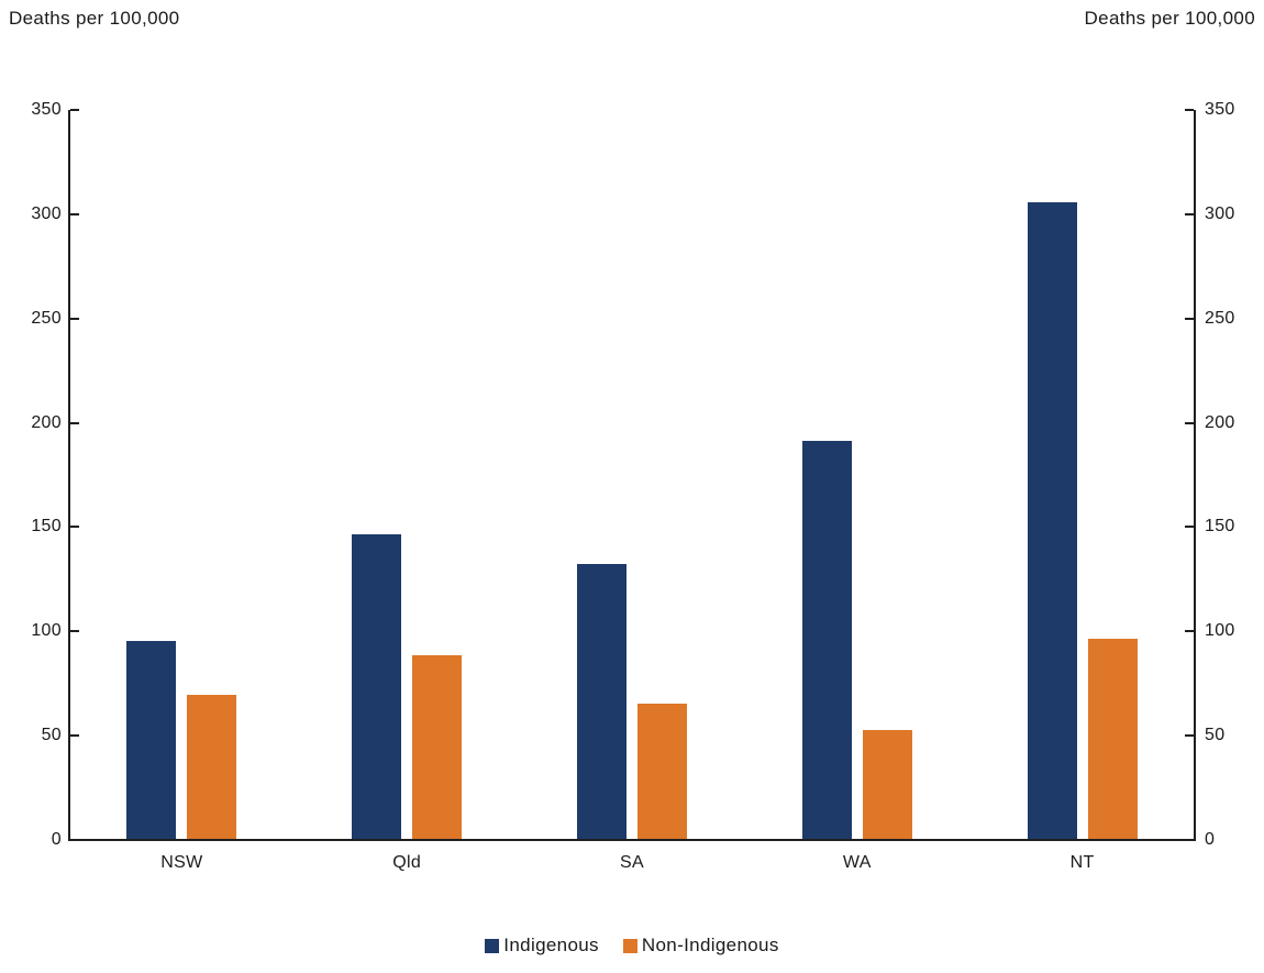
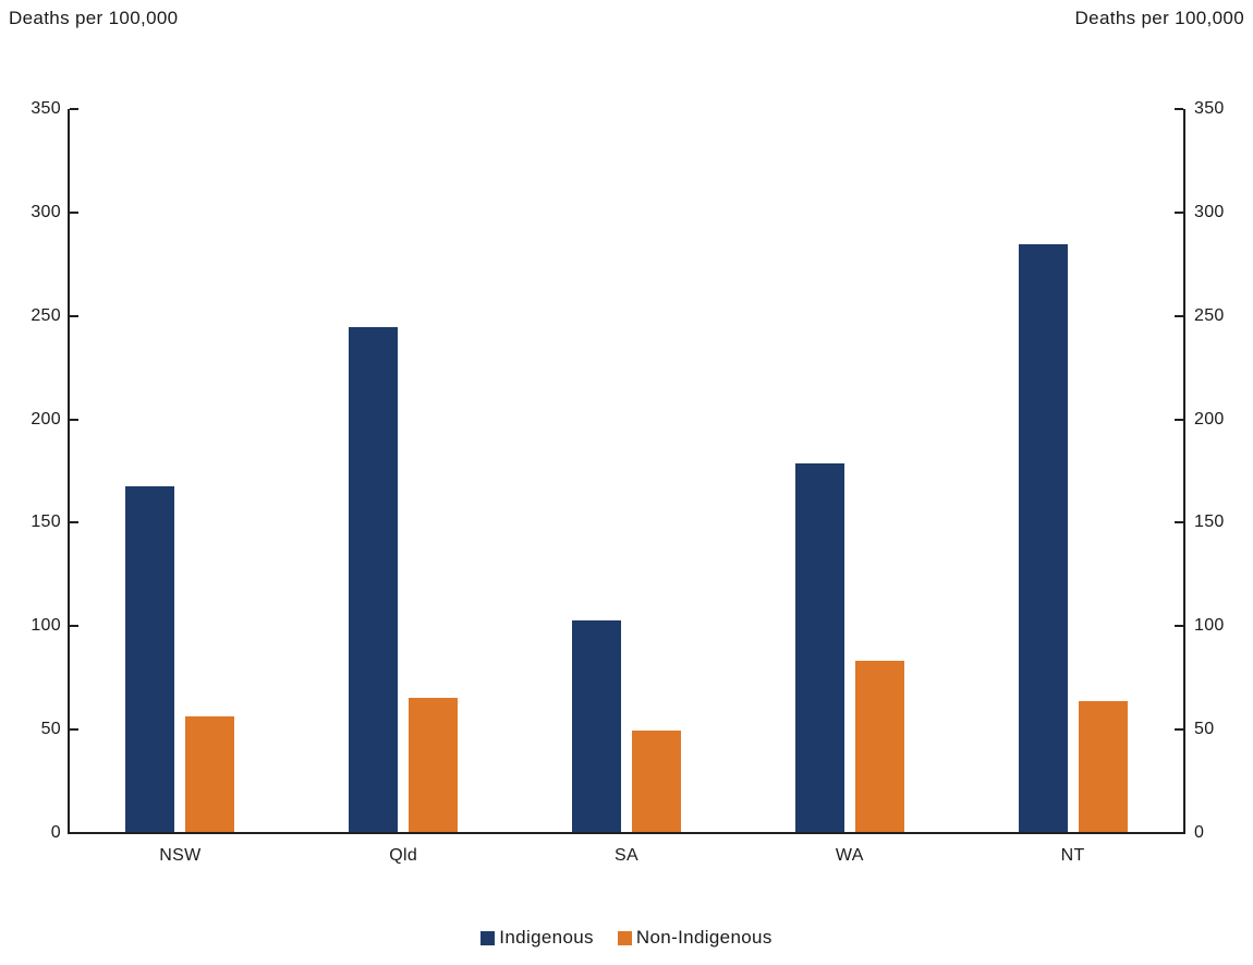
Indigenous/NSW: 95 -> 167
Non-Indigenous/NSW: 69 -> 56
Indigenous/Qld: 146 -> 244
Non-Indigenous/Qld: 88 -> 65
Indigenous/SA: 132 -> 102
Non-Indigenous/SA: 65 -> 49
Indigenous/WA: 191 -> 178
Non-Indigenous/WA: 52 -> 83
Indigenous/NT: 305 -> 284
Non-Indigenous/NT: 96 -> 63
